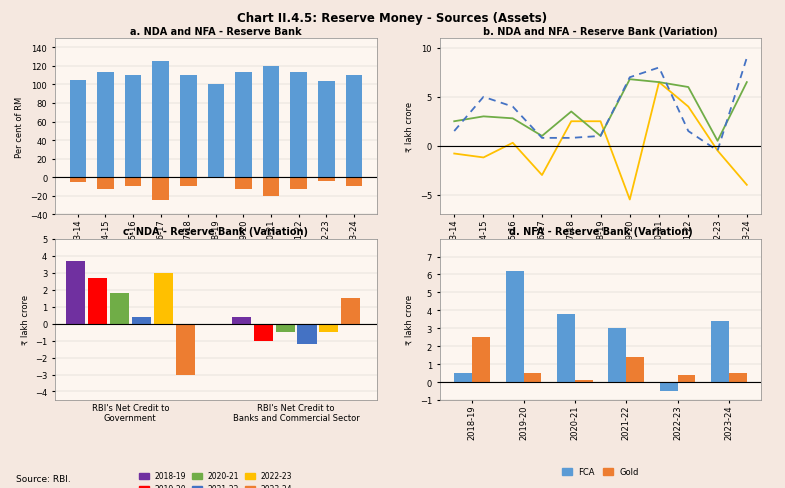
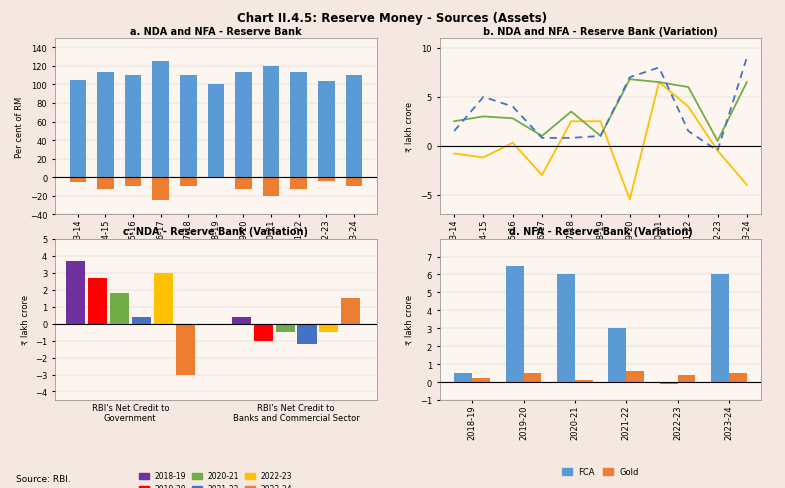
d. NFA - Reserve Bank (Variation)/Gold/2018-19: 2.5 -> 0.2
d. NFA - Reserve Bank (Variation)/FCA/2019-20: 6.2 -> 6.5
d. NFA - Reserve Bank (Variation)/FCA/2020-21: 3.8 -> 6.0
d. NFA - Reserve Bank (Variation)/Gold/2021-22: 1.4 -> 0.6
d. NFA - Reserve Bank (Variation)/FCA/2022-23: -0.5 -> -0.1
d. NFA - Reserve Bank (Variation)/FCA/2023-24: 3.4 -> 6.0
